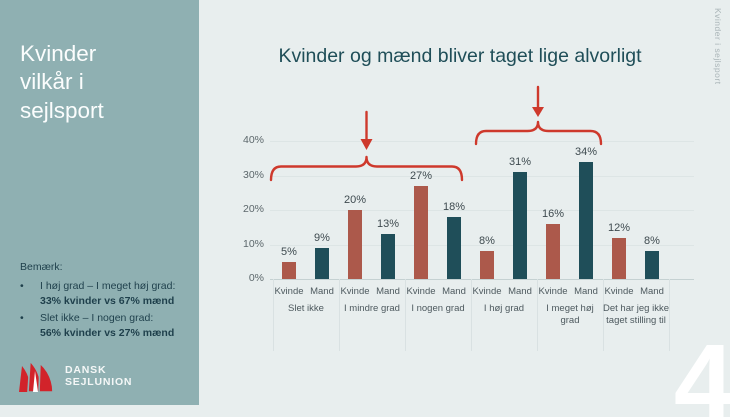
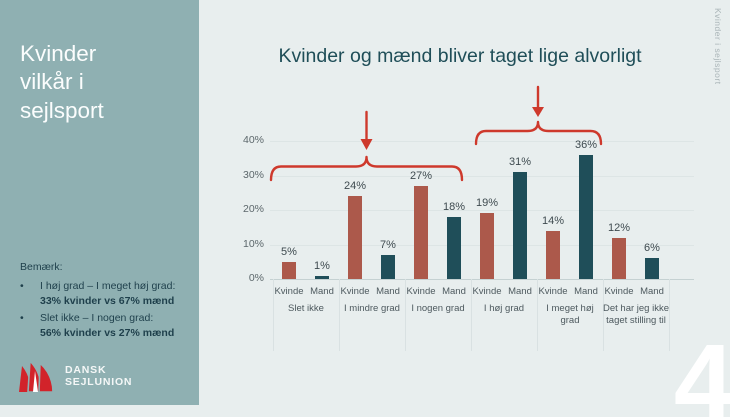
Mand/Slet ikke: 9% -> 1%
Kvinde/I mindre grad: 20% -> 24%
Mand/I mindre grad: 13% -> 7%
Kvinde/I høj grad: 8% -> 19%
Kvinde/I meget høj grad: 16% -> 14%
Mand/I meget høj grad: 34% -> 36%
Mand/Det har jeg ikke taget stilling til: 8% -> 6%
